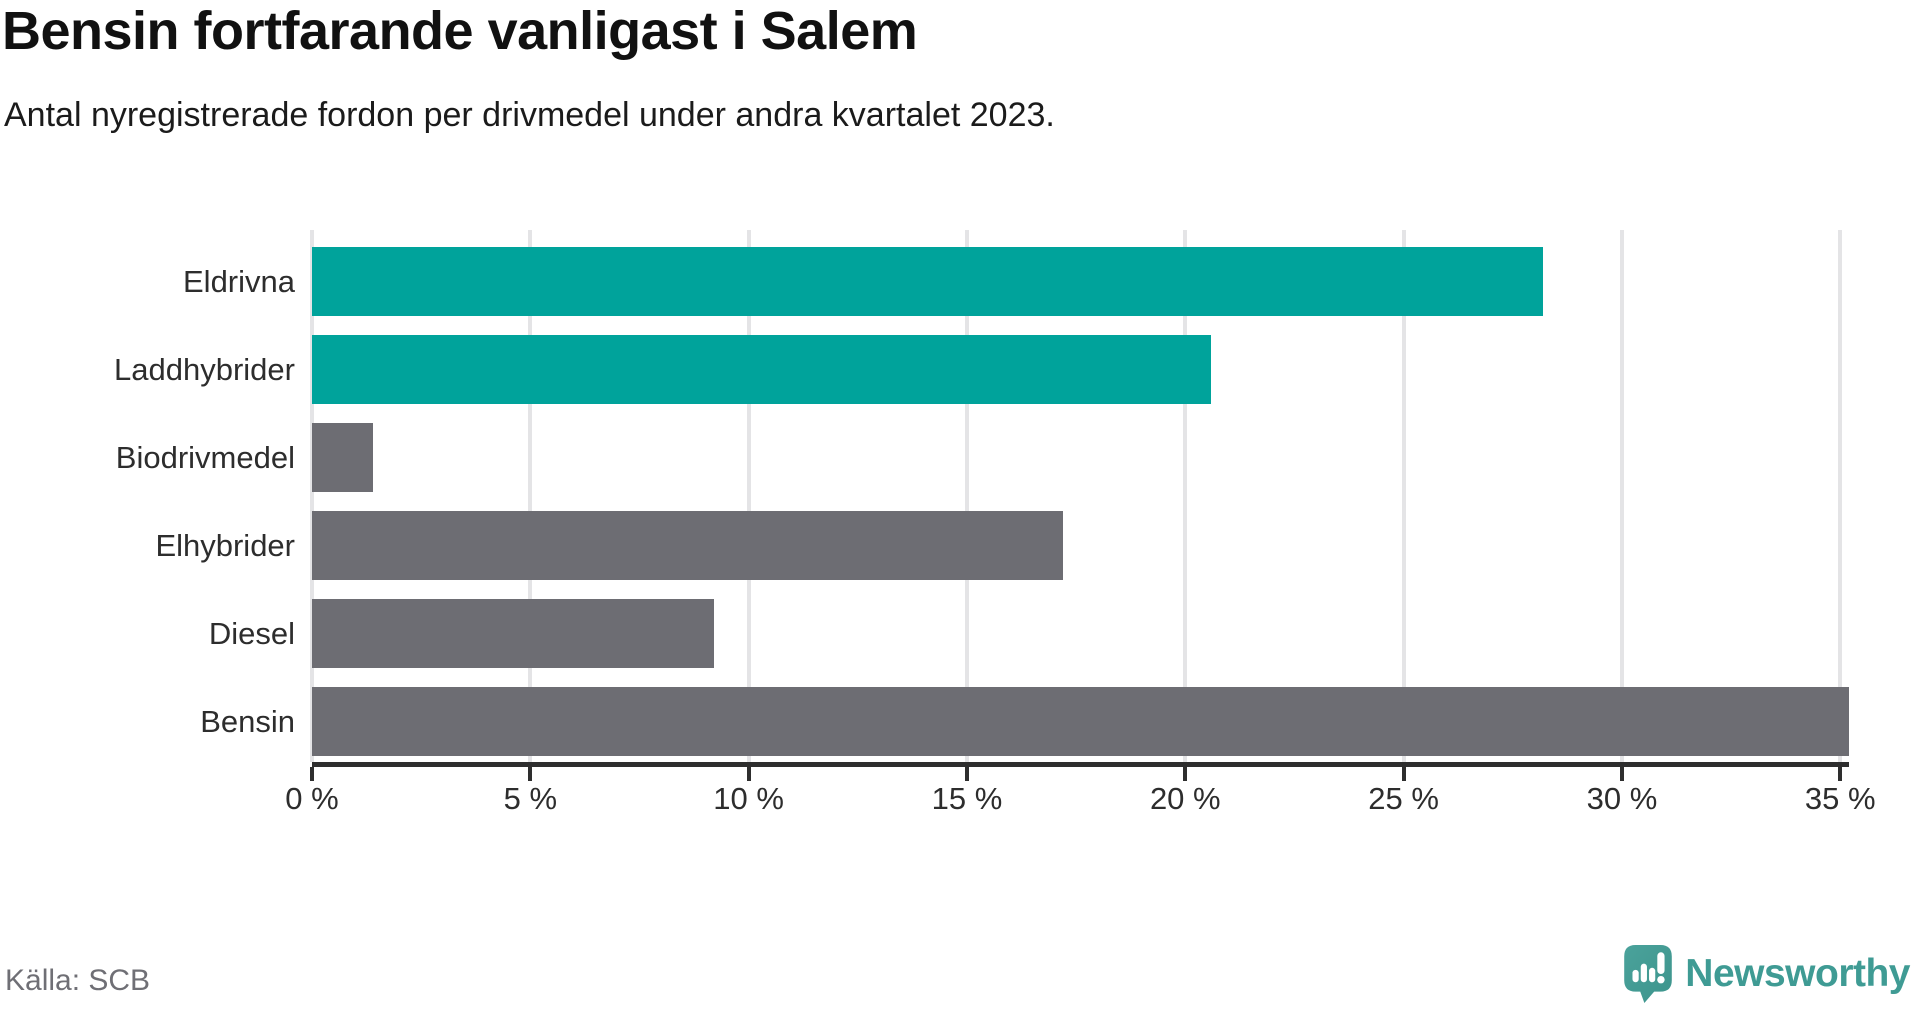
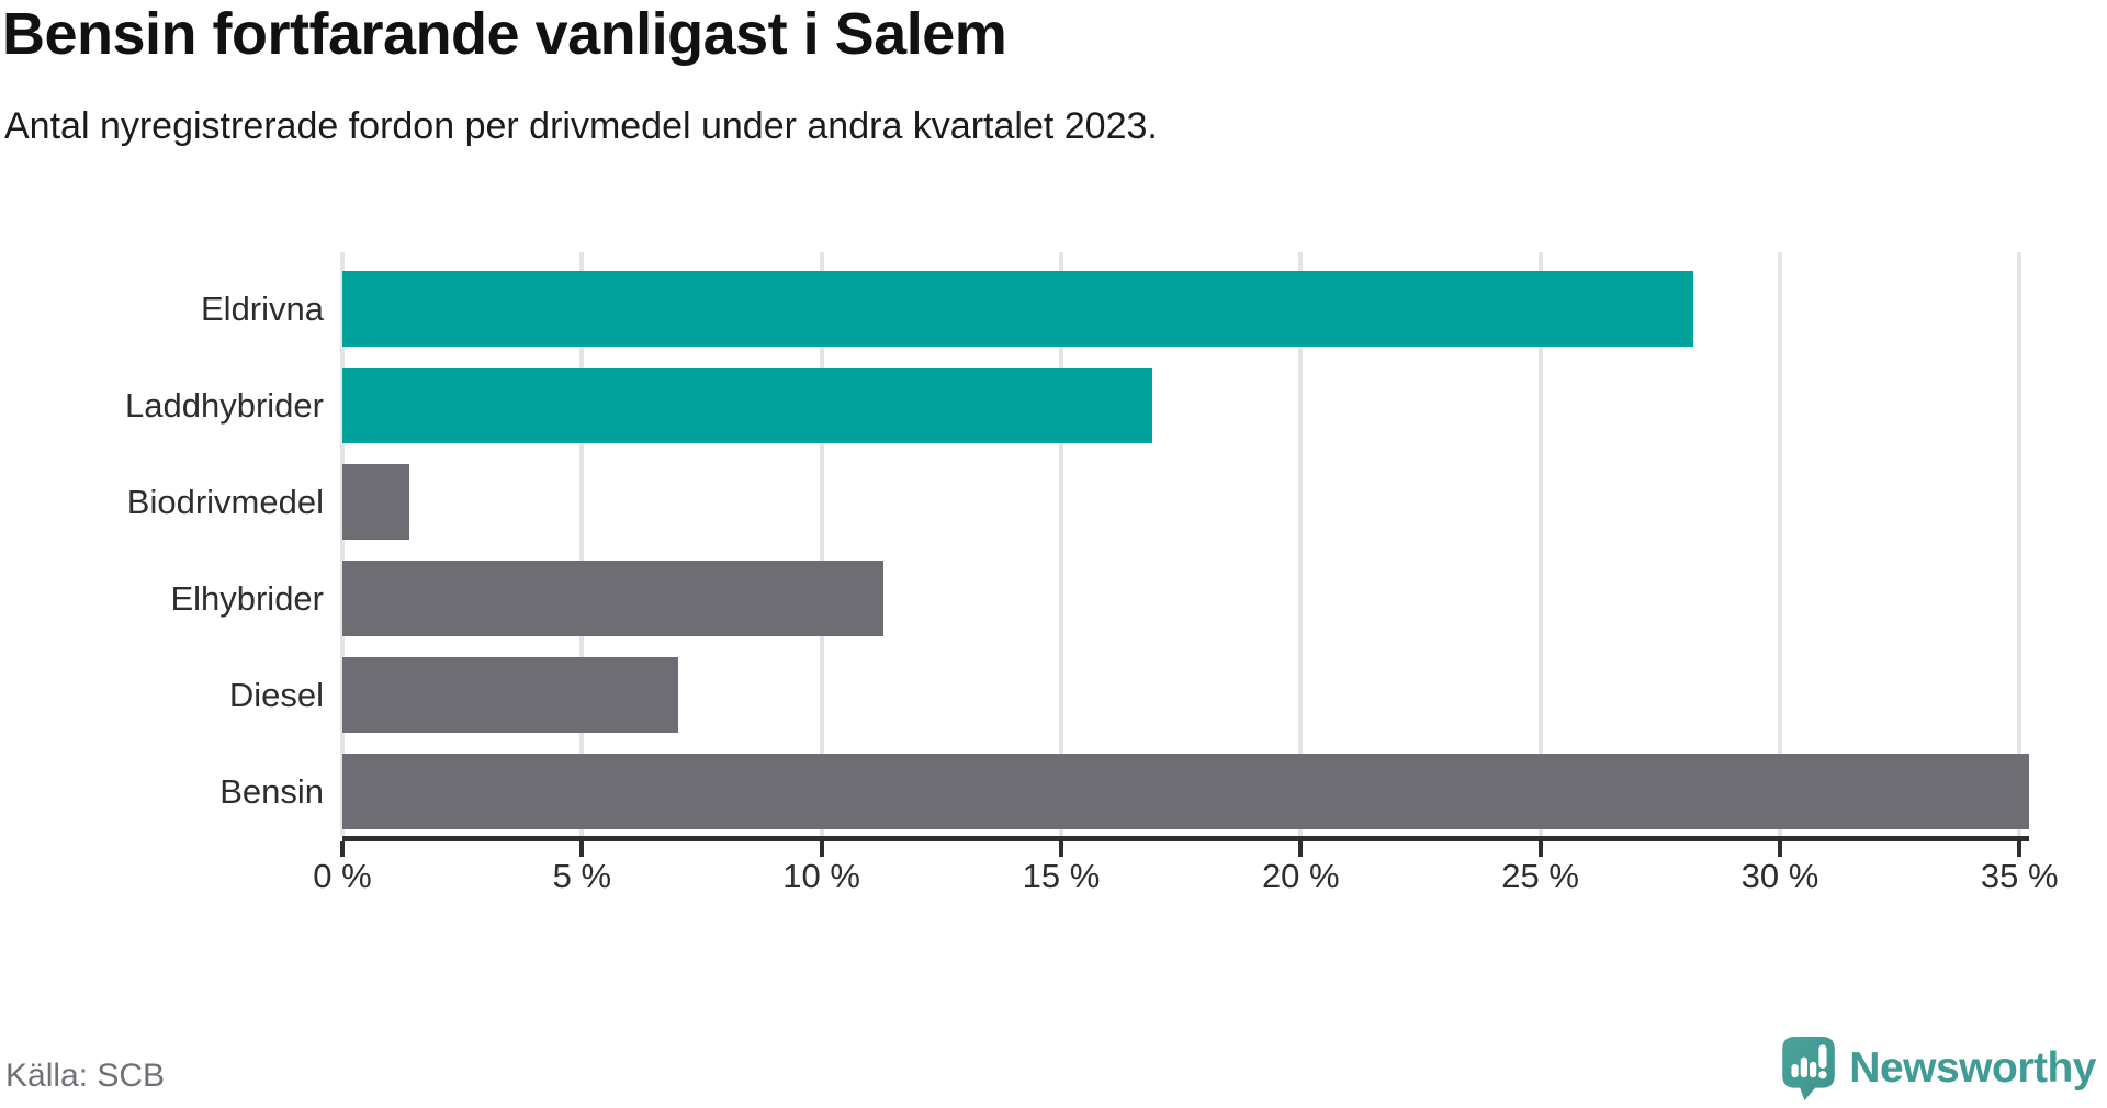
Laddhybrider: 20.6% -> 16.9%
Elhybrider: 17.2% -> 11.3%
Diesel: 9.2% -> 7.0%
